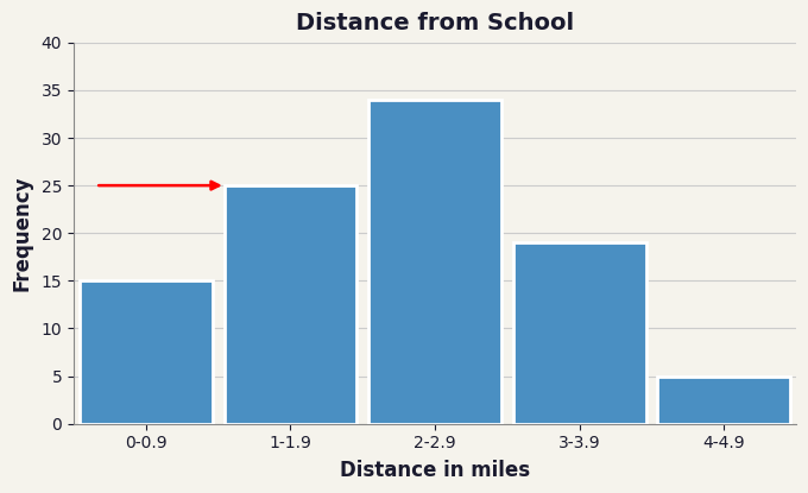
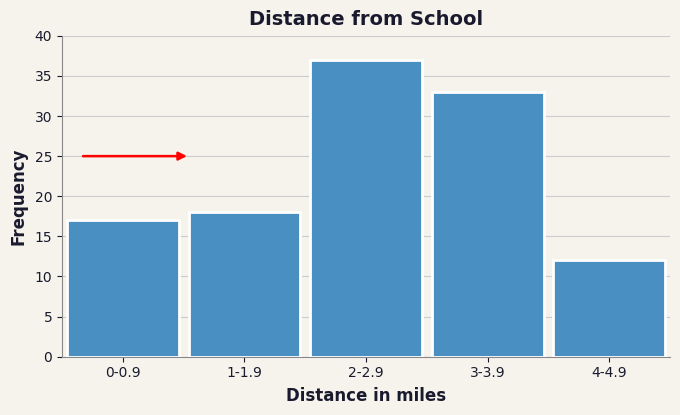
0-0.9: 15 -> 17
1-1.9: 25 -> 18
2-2.9: 34 -> 37
3-3.9: 19 -> 33
4-4.9: 5 -> 12
